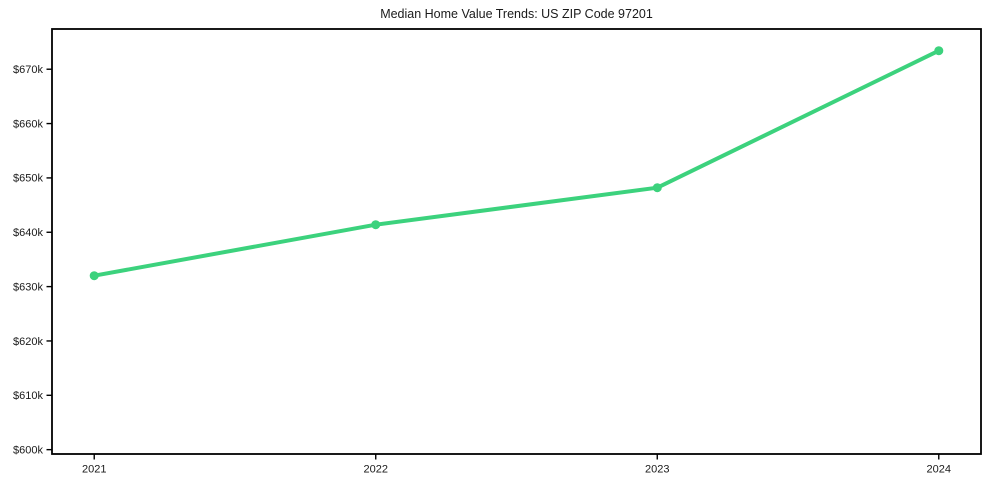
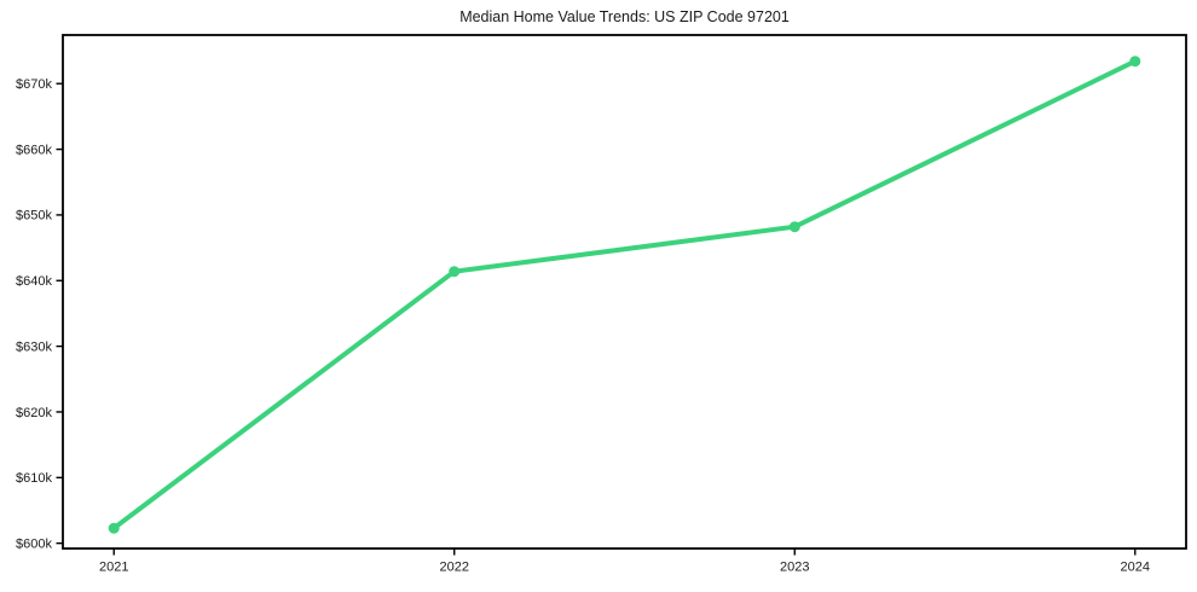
2021: $632k -> $602k
